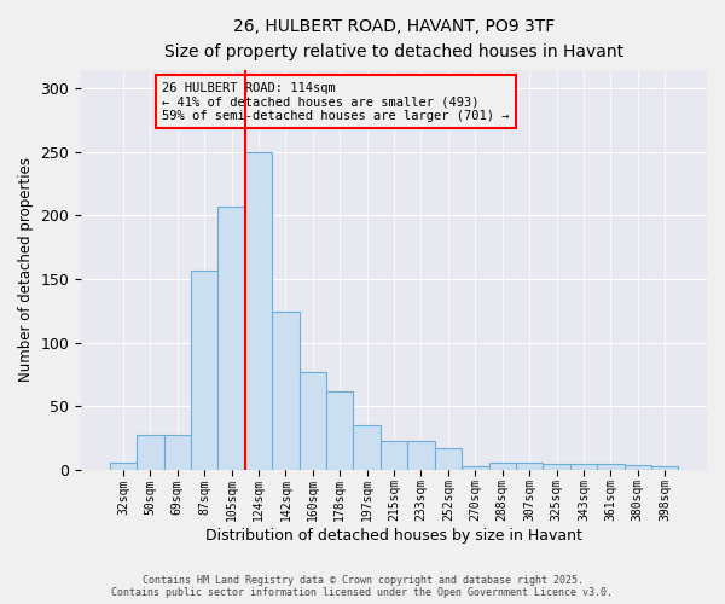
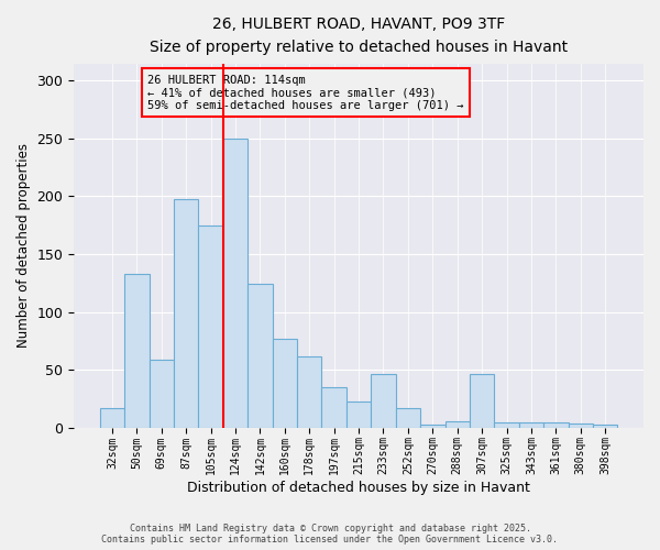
32sqm: 5 -> 17
50sqm: 27 -> 133
69sqm: 27 -> 59
87sqm: 157 -> 198
105sqm: 207 -> 175
233sqm: 22 -> 46
307sqm: 5 -> 46
